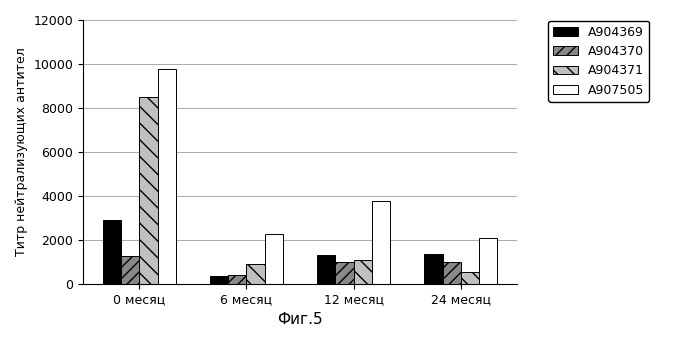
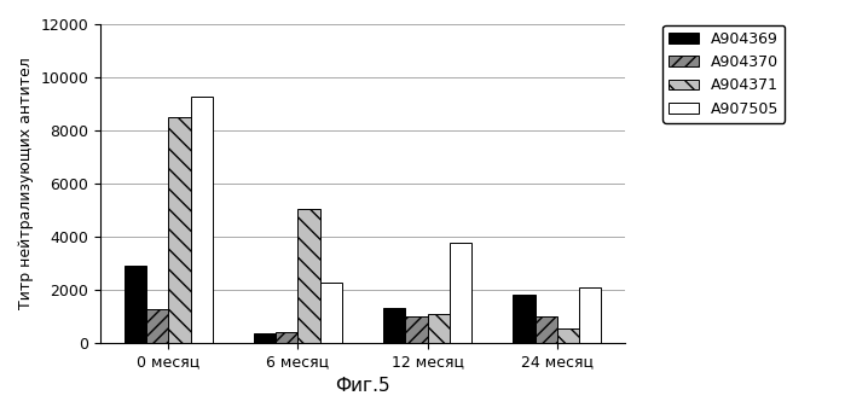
A907505/0 месяц: 9750 -> 9250
A904371/6 месяц: 900 -> 5050
A904369/24 месяц: 1350 -> 1800
